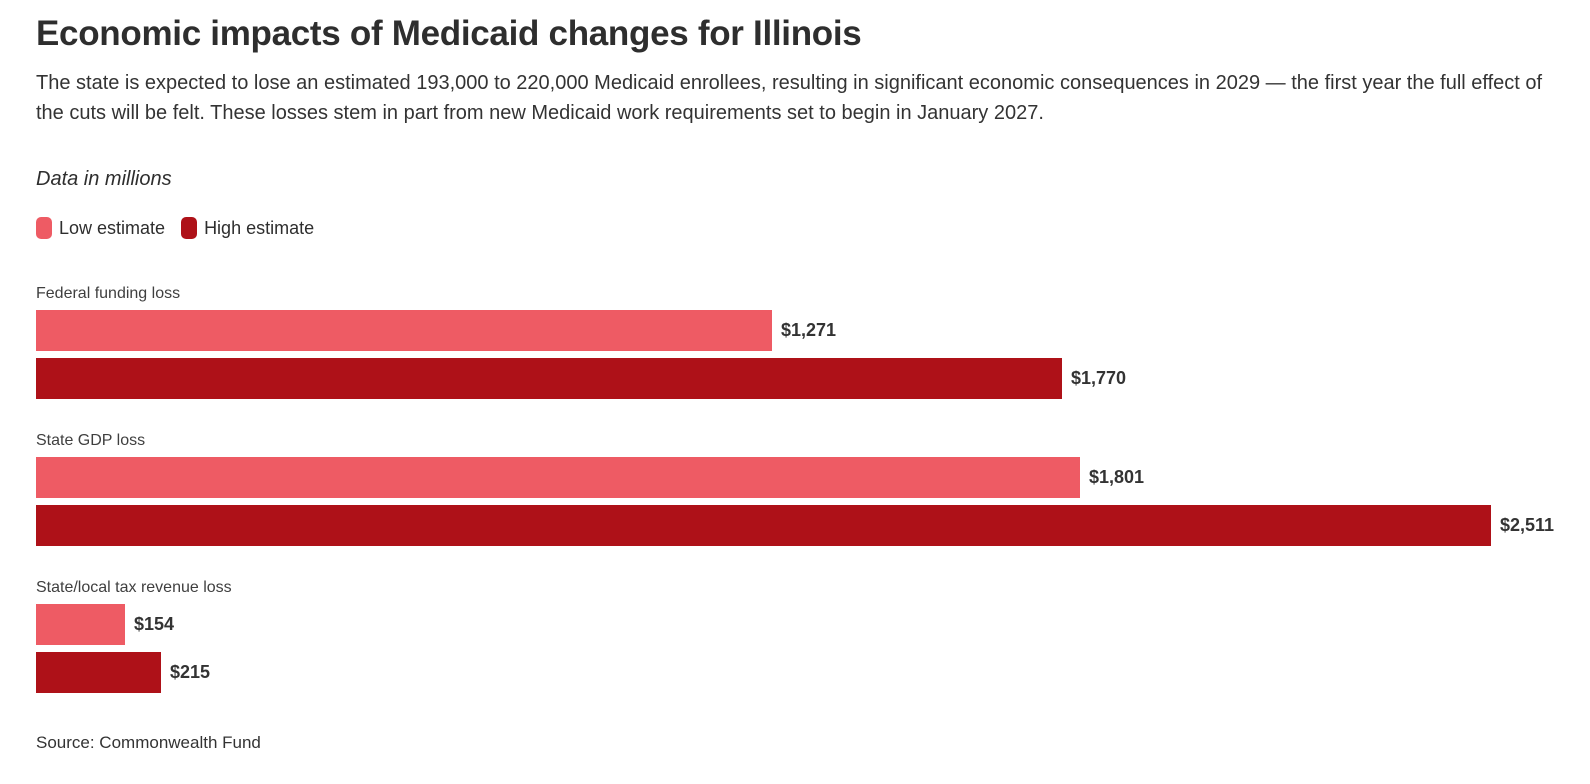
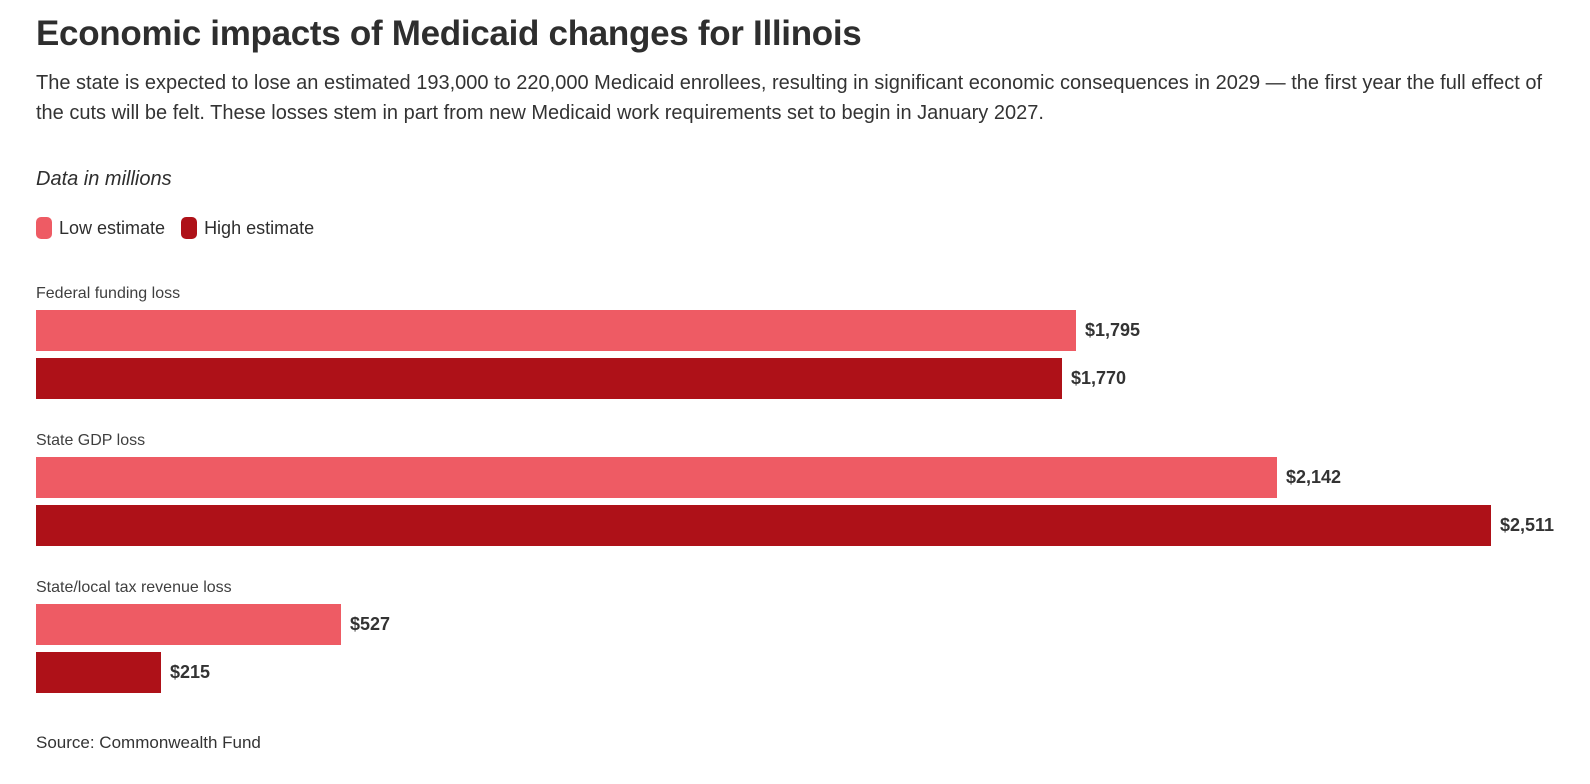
Low estimate/Federal funding loss: $1,271 -> $1,795
Low estimate/State GDP loss: $1,801 -> $2,142
Low estimate/State/local tax revenue loss: $154 -> $527
